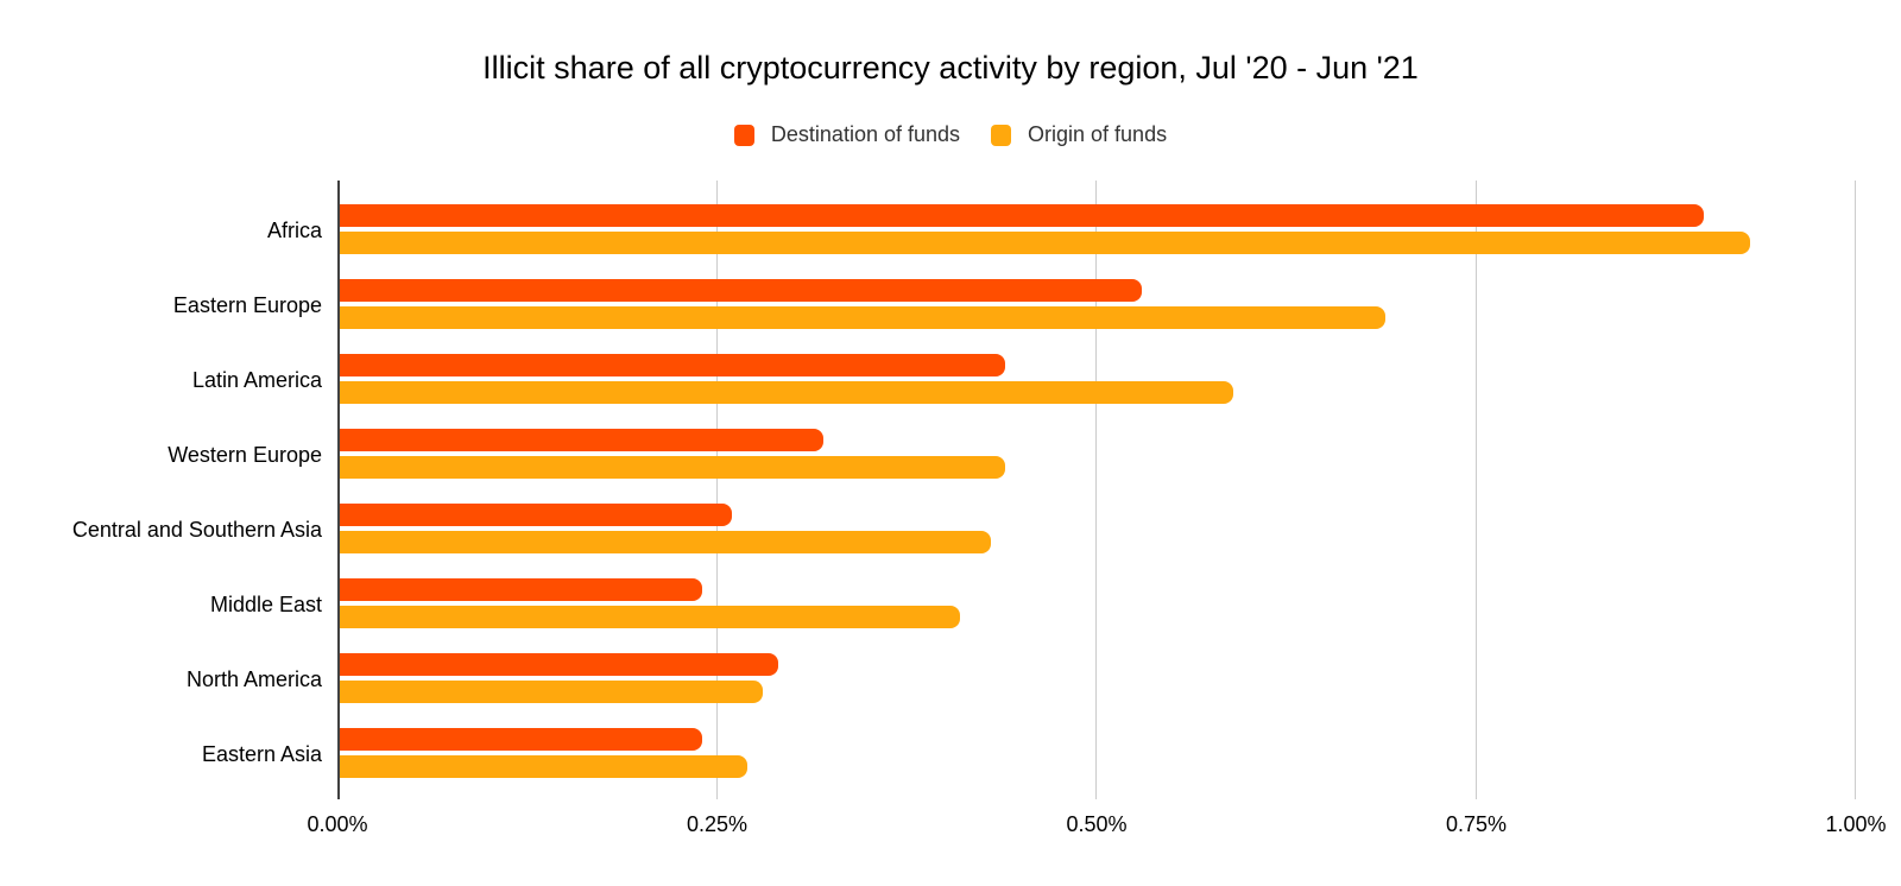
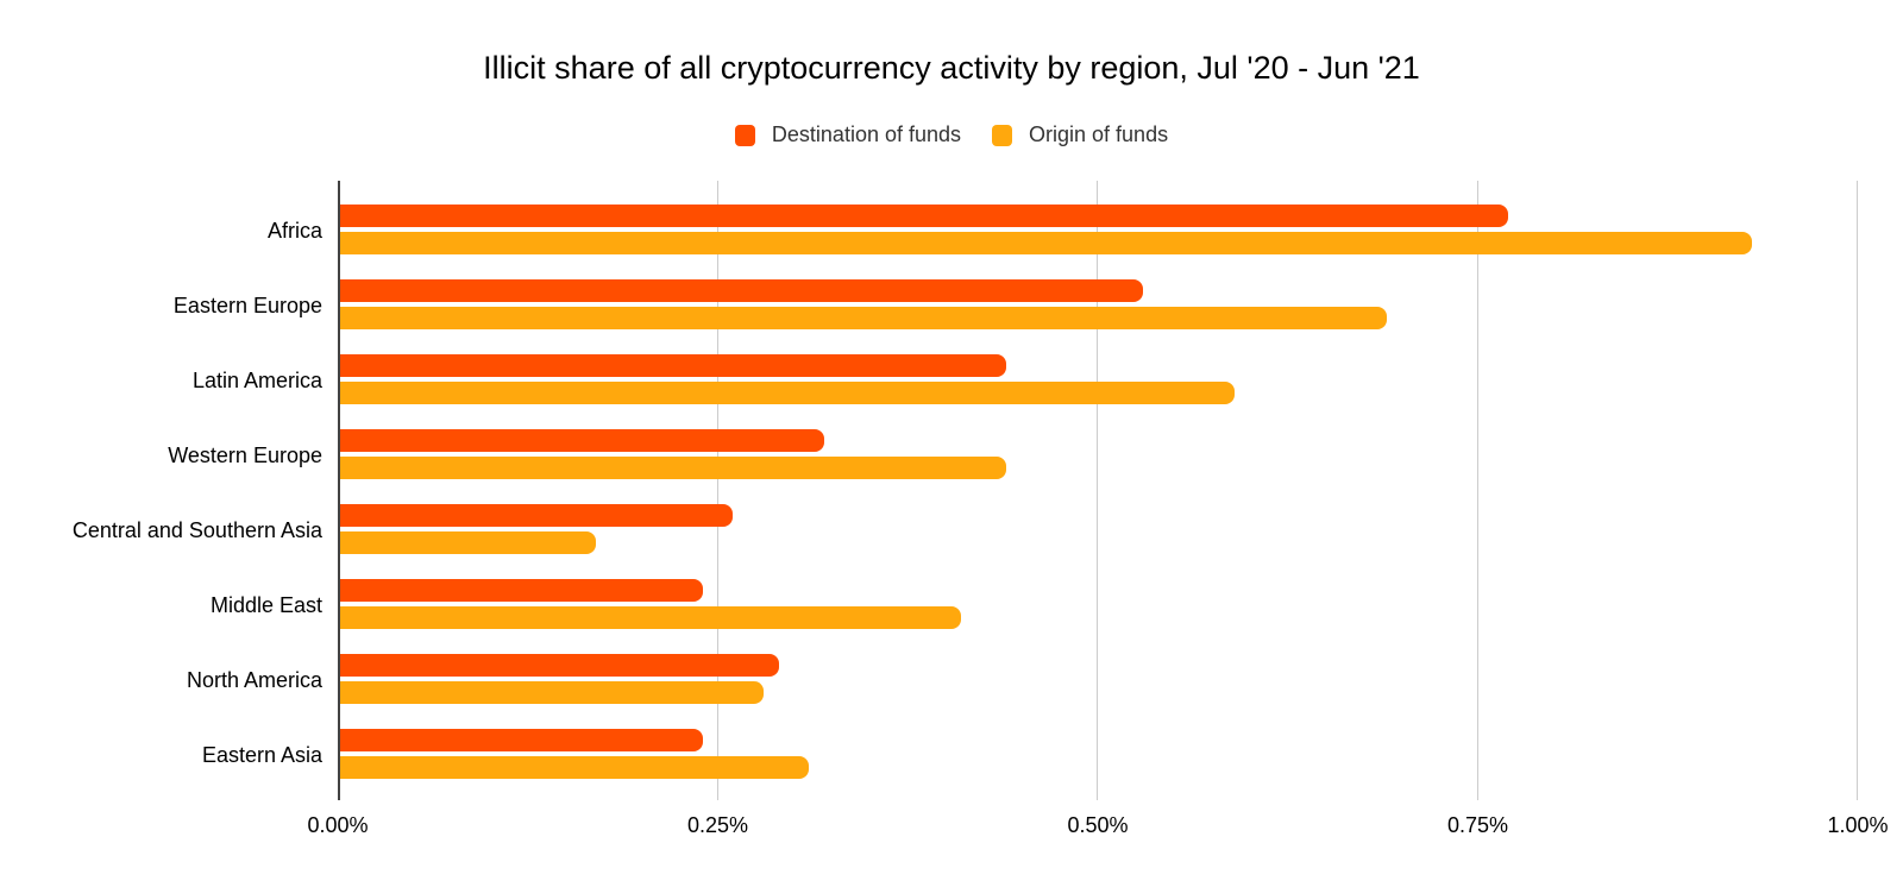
Destination of funds/Africa: 0.90% -> 0.77%
Origin of funds/Central and Southern Asia: 0.43% -> 0.17%
Origin of funds/Eastern Asia: 0.27% -> 0.31%
